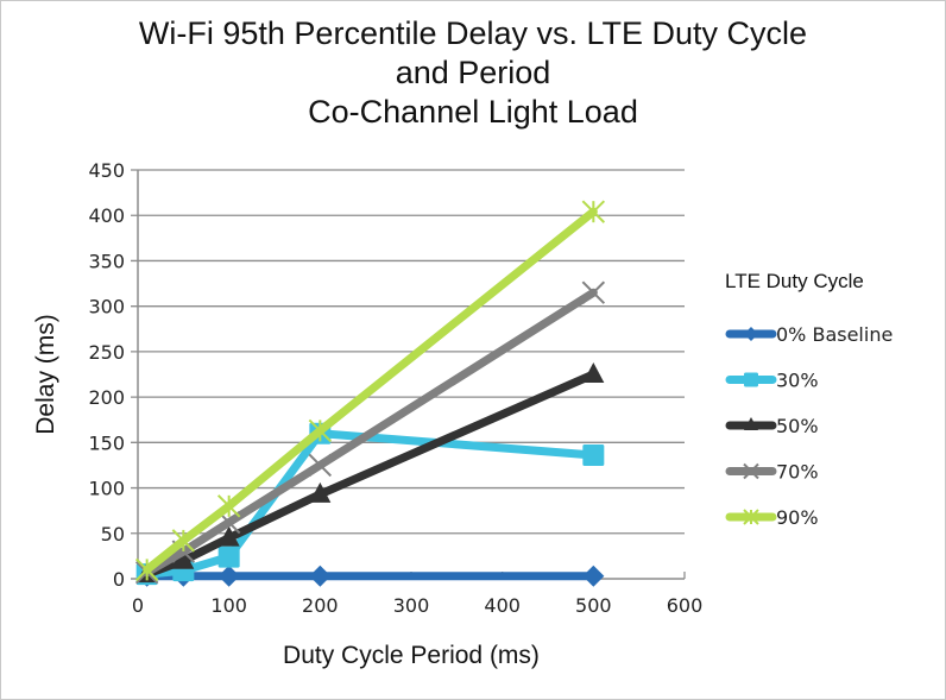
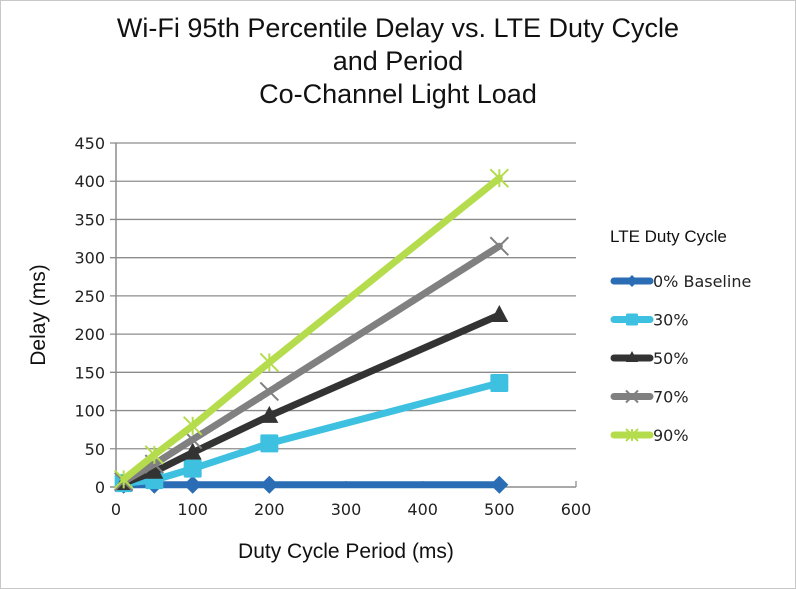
30%/200: 160 -> 60
